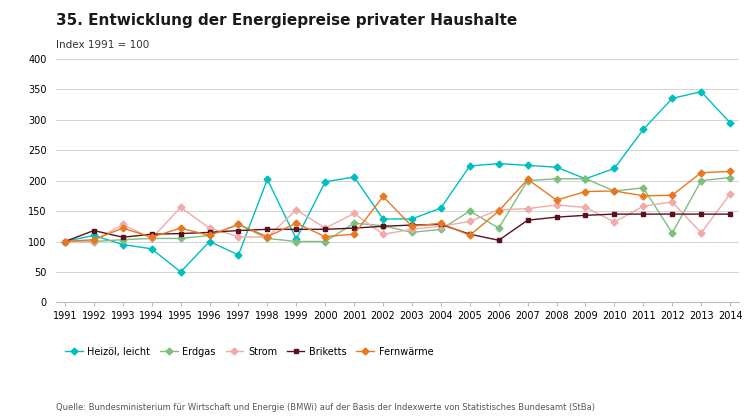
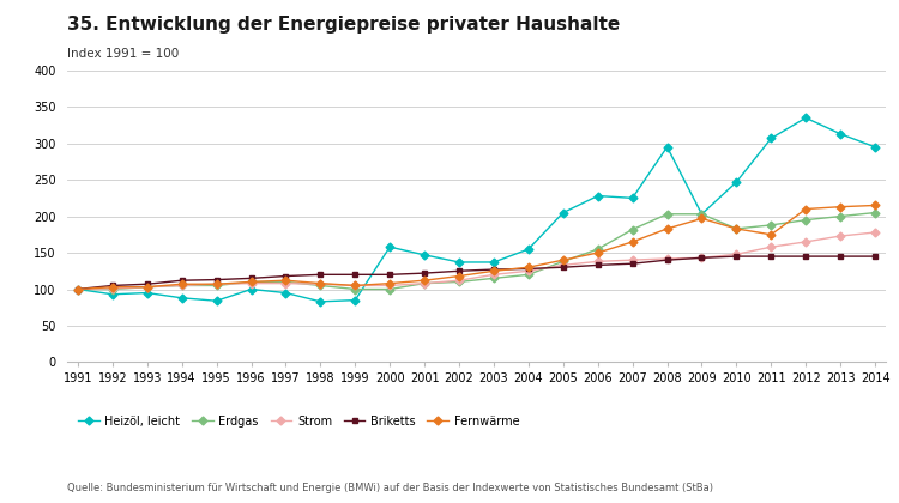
Heizöl, leicht/1992: 110 -> 93
Briketts/1992: 118 -> 105
Strom/1993: 128 -> 103
Fernwärme/1993: 122 -> 103
Heizöl, leicht/1995: 50 -> 84
Strom/1995: 156 -> 107
Fernwärme/1995: 122 -> 107
Strom/1996: 122 -> 108
Heizöl, leicht/1997: 78 -> 95
Erdgas/1997: 128 -> 110
Fernwärme/1997: 128 -> 112
Heizöl, leicht/1998: 202 -> 83
Heizöl, leicht/1999: 104 -> 85
Strom/1999: 152 -> 105
Fernwärme/1999: 130 -> 105
Heizöl, leicht/2000: 198 -> 158
Strom/2000: 122 -> 105
Heizöl, leicht/2001: 206 -> 147
Erdgas/2001: 130 -> 108
Strom/2001: 146 -> 108
Erdgas/2002: 126 -> 110
Fernwärme/2002: 174 -> 118
Heizöl, leicht/2005: 224 -> 205
Erdgas/2005: 150 -> 138
Briketts/2005: 112 -> 130
Fernwärme/2005: 110 -> 140
Erdgas/2006: 122 -> 155
Strom/2006: 152 -> 138
Briketts/2006: 102 -> 133
Erdgas/2007: 200 -> 182
Strom/2007: 154 -> 140
Fernwärme/2007: 202 -> 165
Heizöl, leicht/2008: 222 -> 295
Strom/2008: 160 -> 142
Fernwärme/2008: 168 -> 183
Strom/2009: 156 -> 143
Fernwärme/2009: 182 -> 197
Heizöl, leicht/2010: 220 -> 247
Strom/2010: 132 -> 148
Heizöl, leicht/2011: 284 -> 307
Erdgas/2012: 114 -> 195
Fernwärme/2012: 176 -> 210
Heizöl, leicht/2013: 346 -> 313
Strom/2013: 114 -> 173
